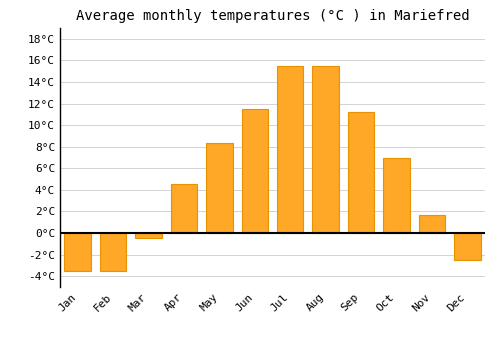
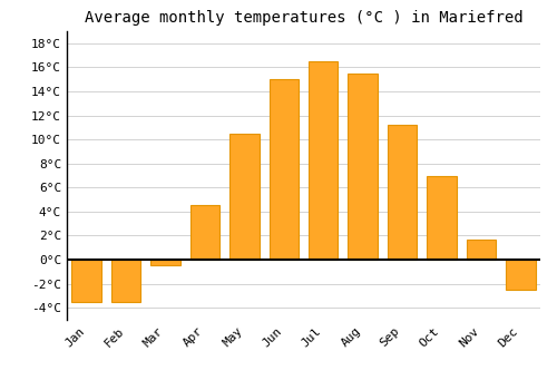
May: 8.3°C -> 10.5°C
Jun: 11.5°C -> 15.0°C
Jul: 15.5°C -> 16.5°C
